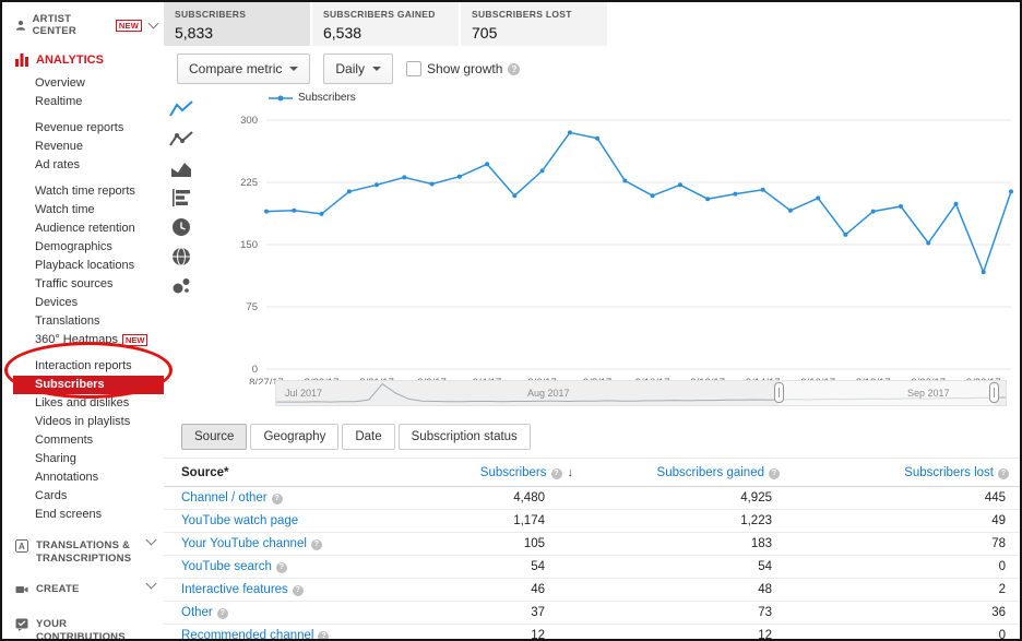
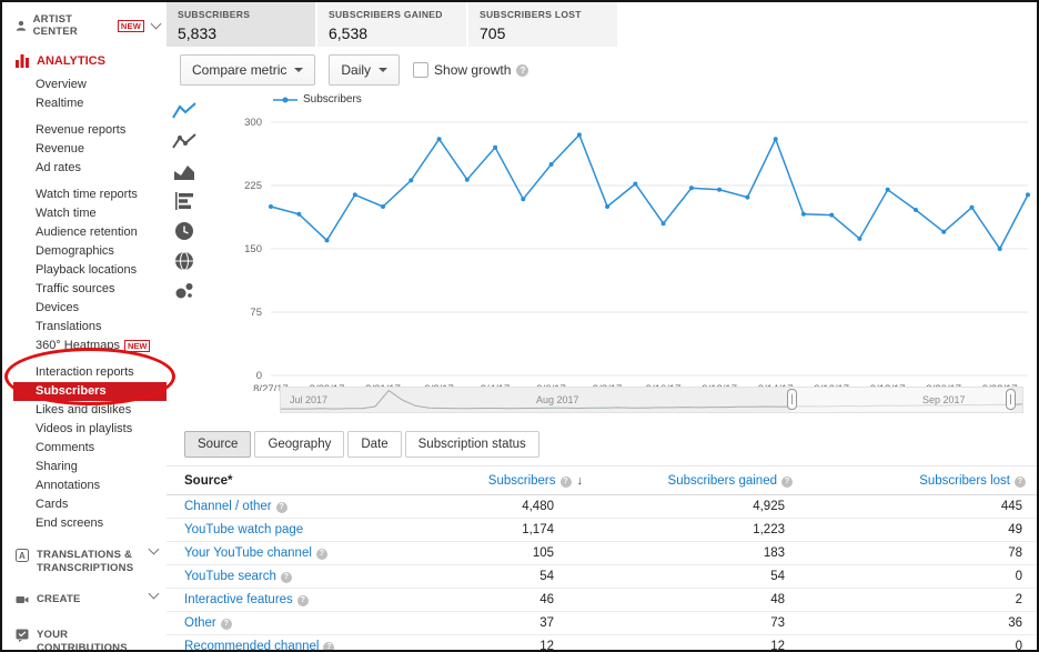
8/27/17: 190 -> 200
8/29/17: 190 -> 160
8/31/17: 220 -> 200
9/2/17: 220 -> 280
9/4/17: 250 -> 270
9/6/17: 240 -> 250
9/8/17: 280 -> 200
9/10/17: 210 -> 180
9/12/17: 200 -> 220
9/14/17: 220 -> 280
9/16/17: 210 -> 190
9/18/17: 190 -> 220
9/20/17: 150 -> 170
9/22/17: 120 -> 150
